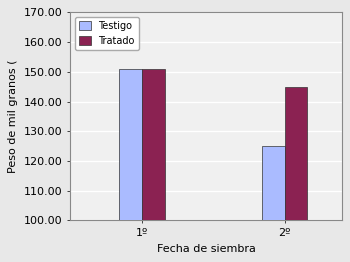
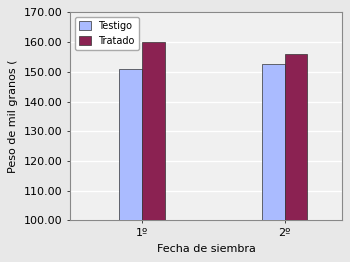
Tratado/1º: 151 -> 160
Testigo/2º: 125.0 -> 152.5
Tratado/2º: 145 -> 156
